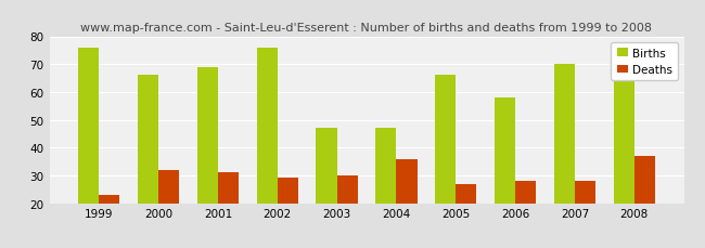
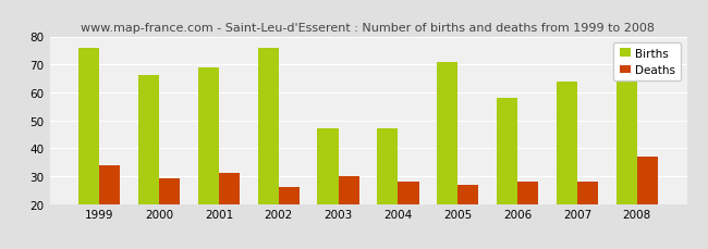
Deaths/1999: 23 -> 34
Deaths/2000: 32 -> 29
Deaths/2002: 29 -> 26
Deaths/2004: 36 -> 28
Births/2005: 66 -> 71
Births/2007: 70 -> 64
